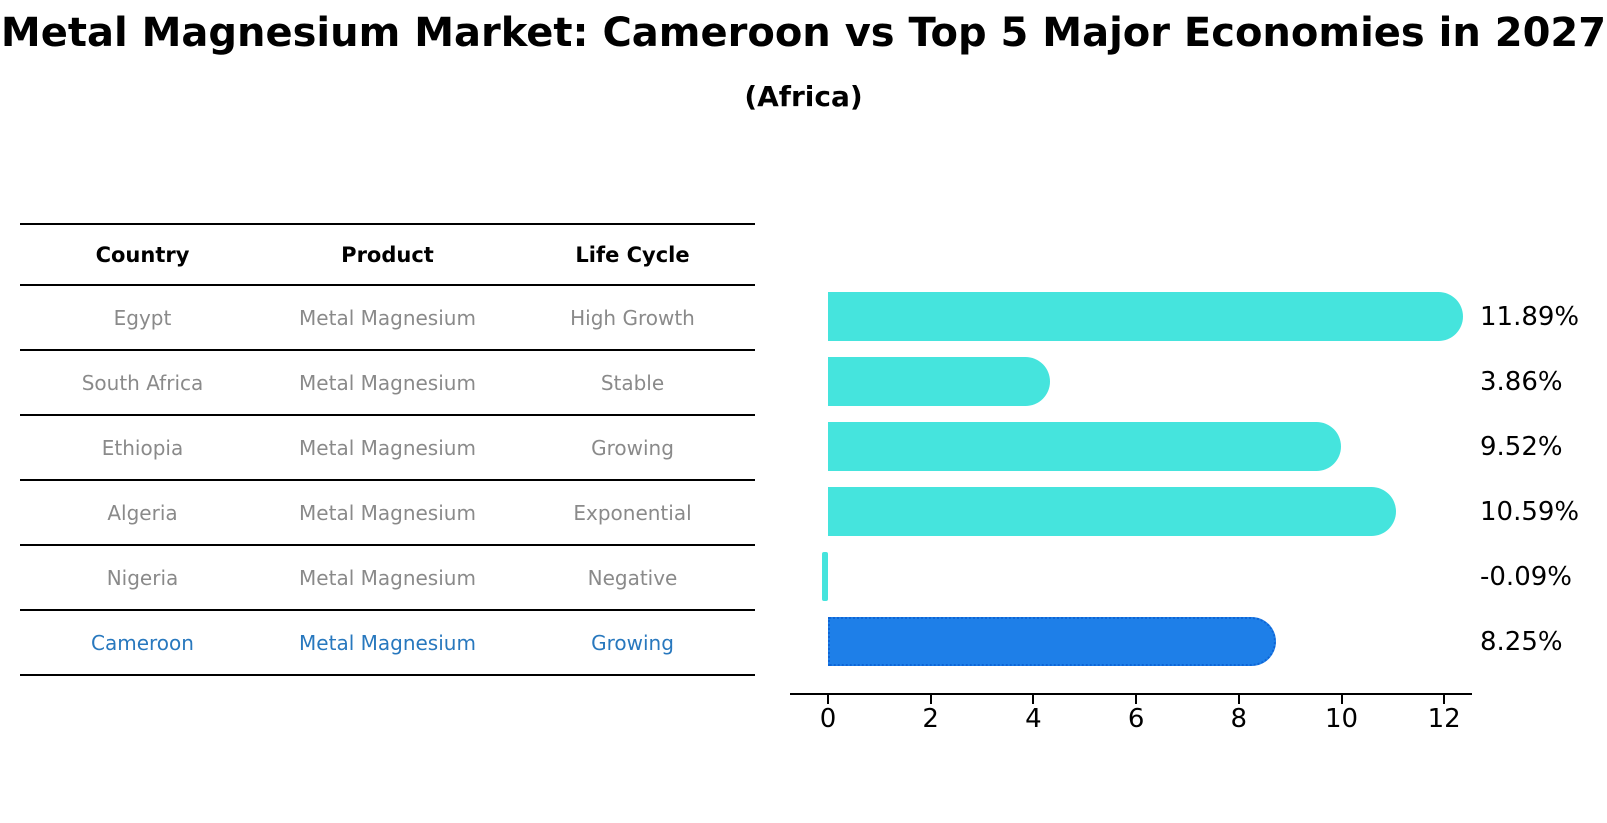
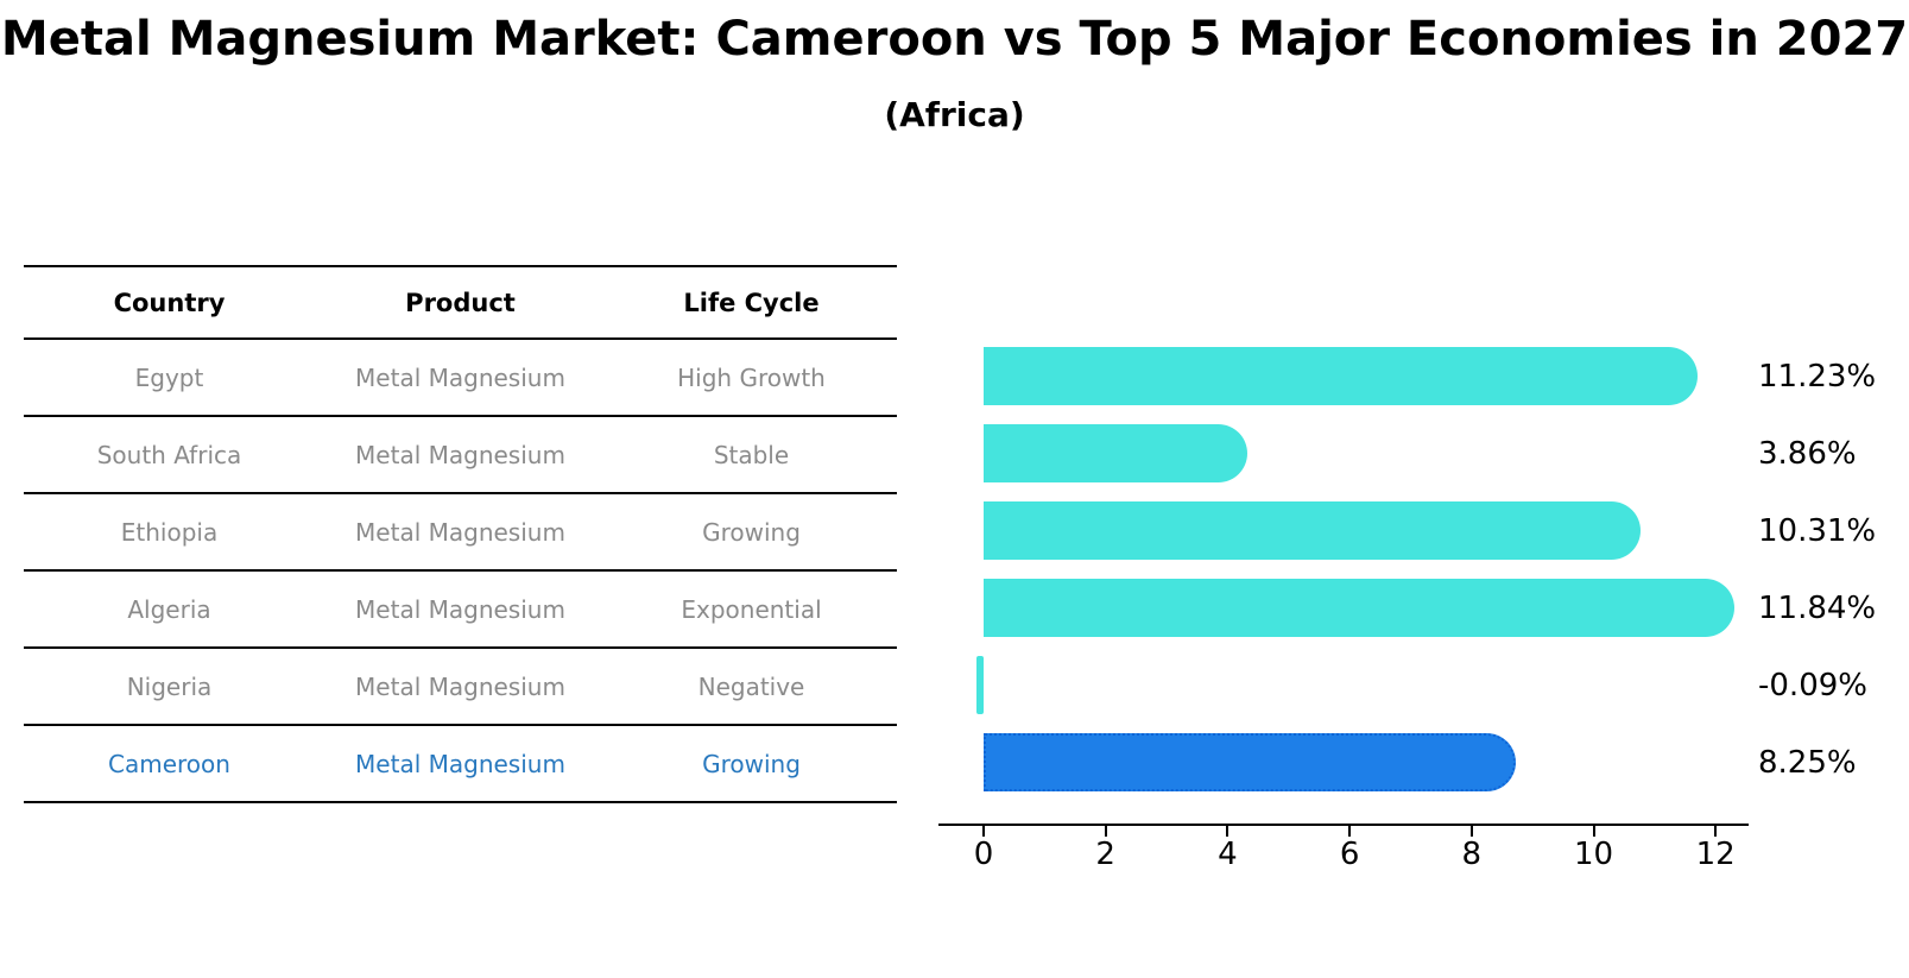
Egypt: 11.89% -> 11.23%
Ethiopia: 9.52% -> 10.31%
Algeria: 10.59% -> 11.84%
